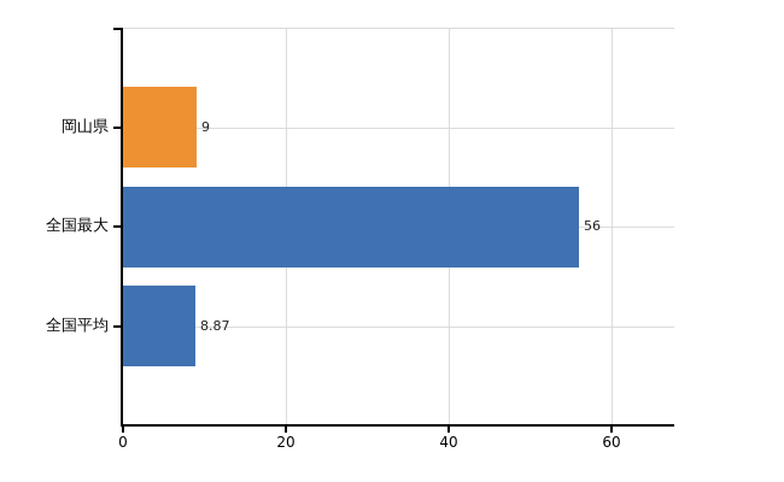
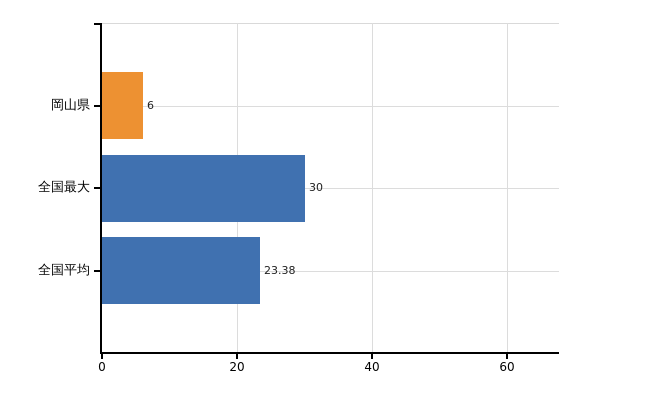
岡山県: 9 -> 6
全国最大: 56 -> 30
全国平均: 8.87 -> 23.38
